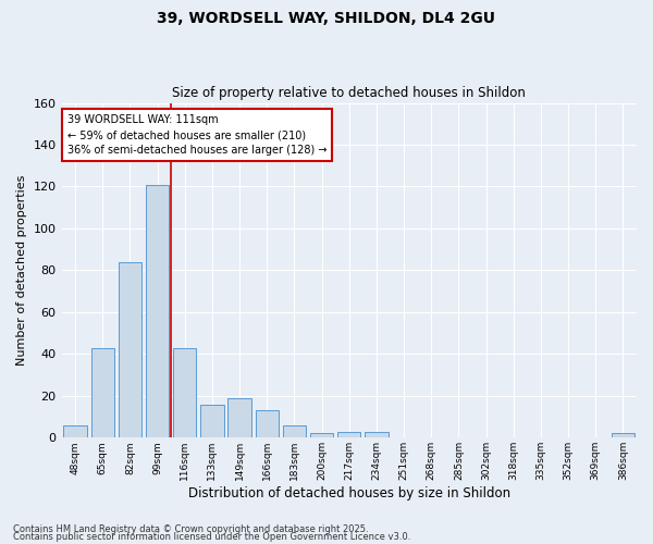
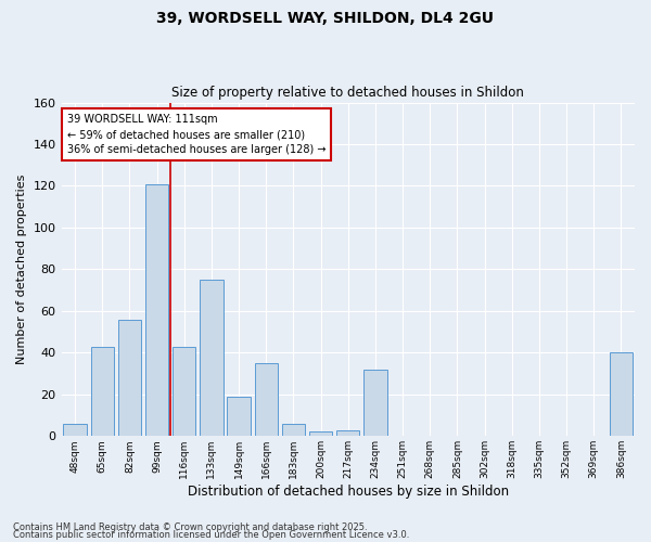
82sqm: 84 -> 56
133sqm: 16 -> 75
166sqm: 13 -> 35
234sqm: 3 -> 32
386sqm: 2 -> 40
